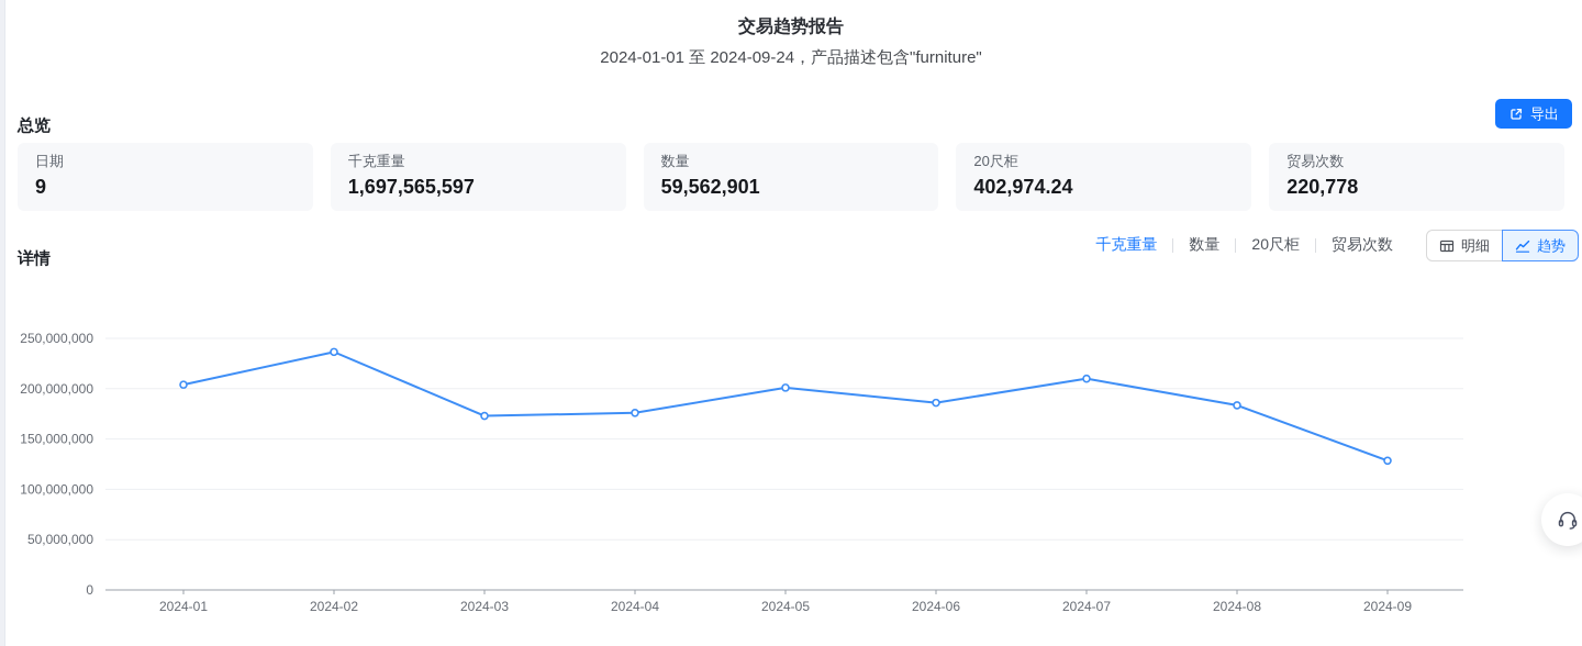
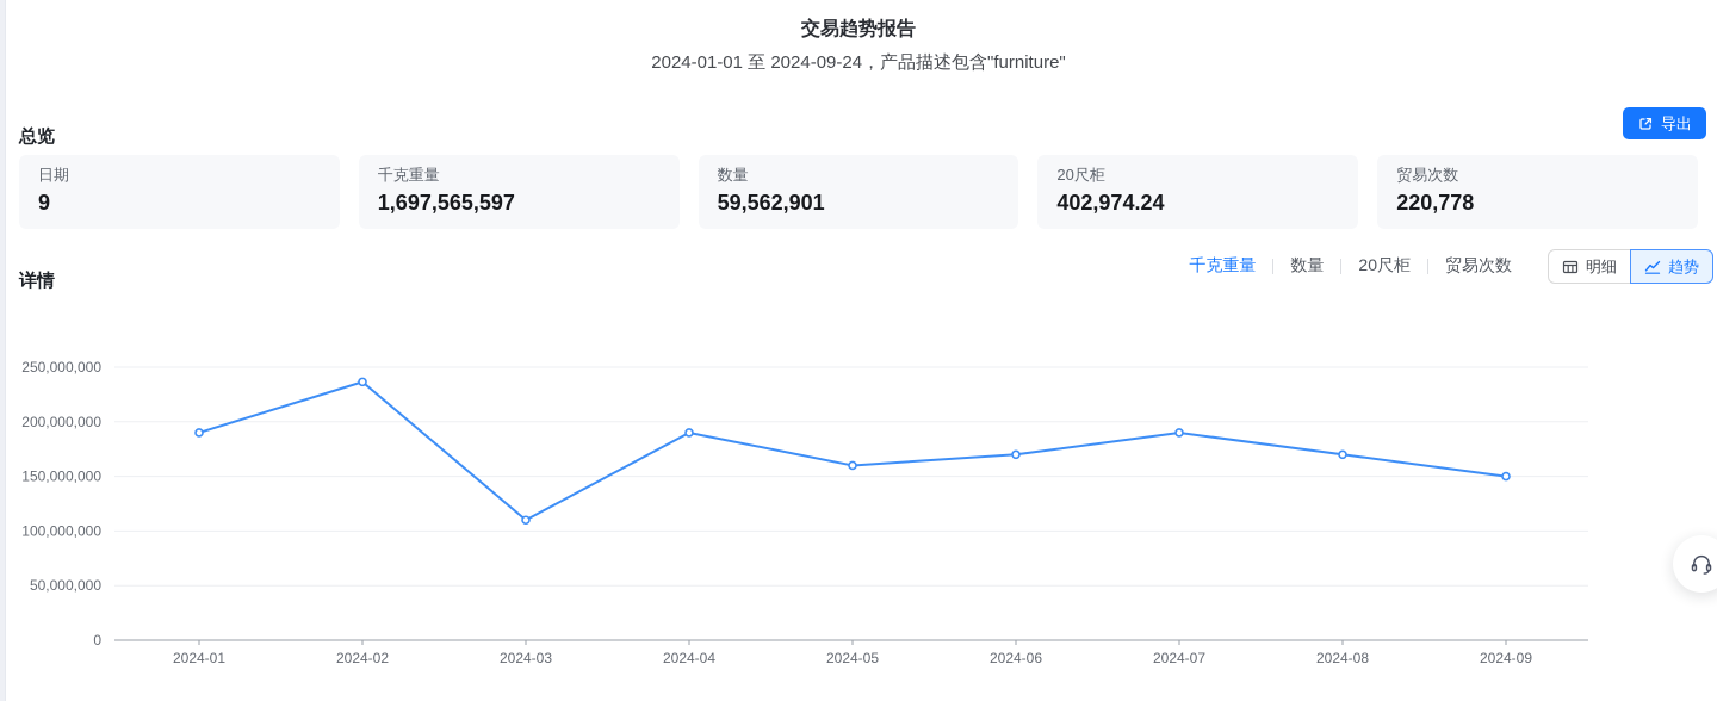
2024-01: 200000000 -> 190000000
2024-03: 170000000 -> 110000000
2024-04: 180000000 -> 190000000
2024-05: 200000000 -> 160000000
2024-06: 190000000 -> 170000000
2024-07: 210000000 -> 190000000
2024-08: 180000000 -> 170000000
2024-09: 130000000 -> 150000000
